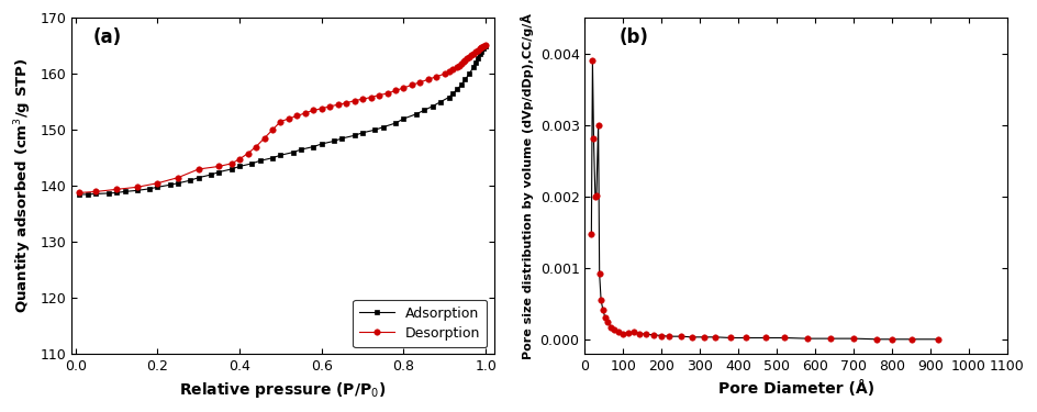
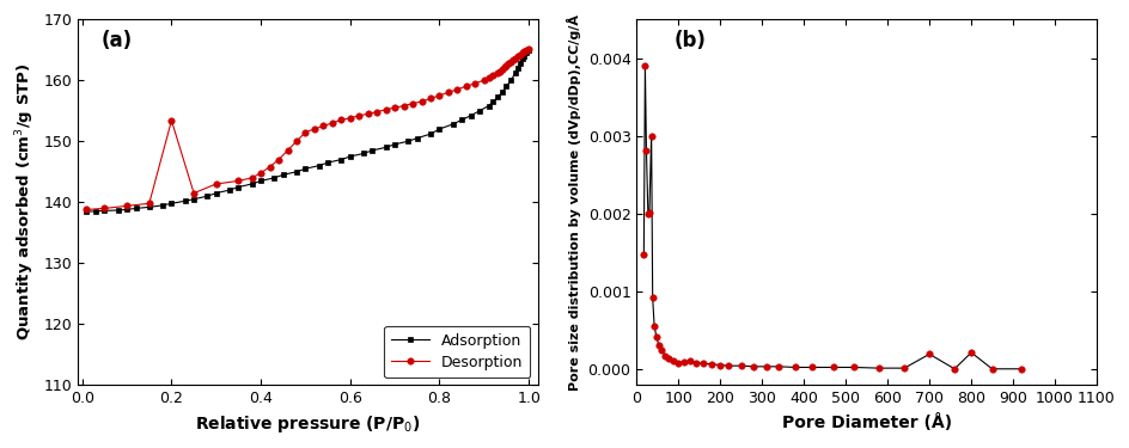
Desorption/0.2: 140.5 -> 153.4
700: 0.00002 -> 0.00020
800: 0.00001 -> 0.00022
